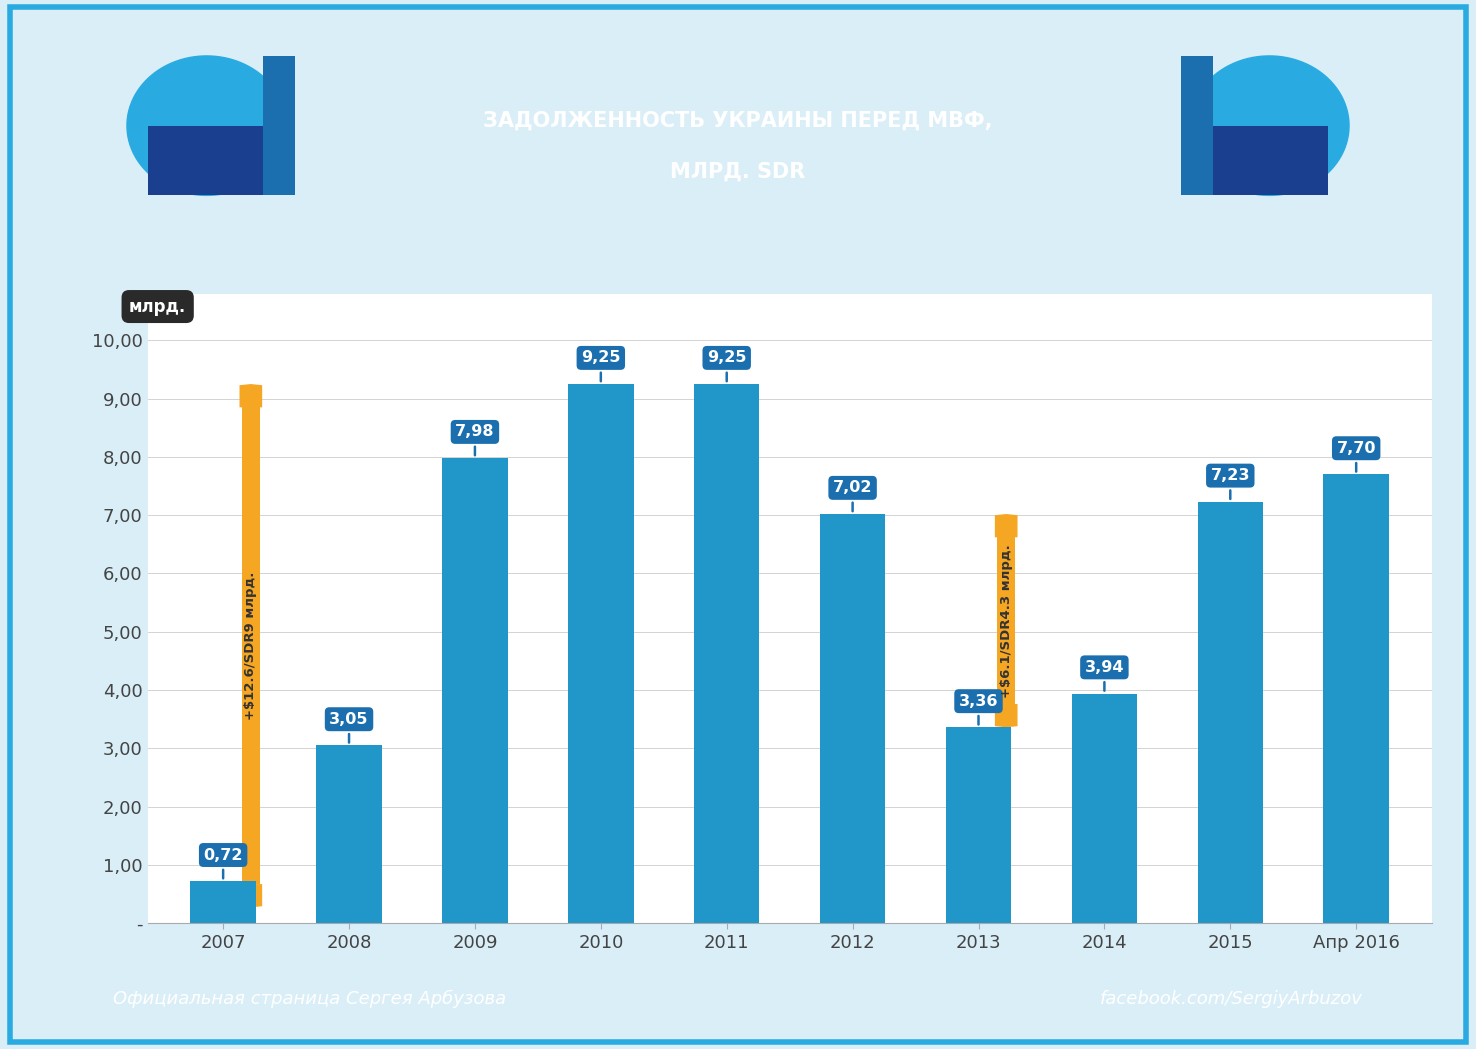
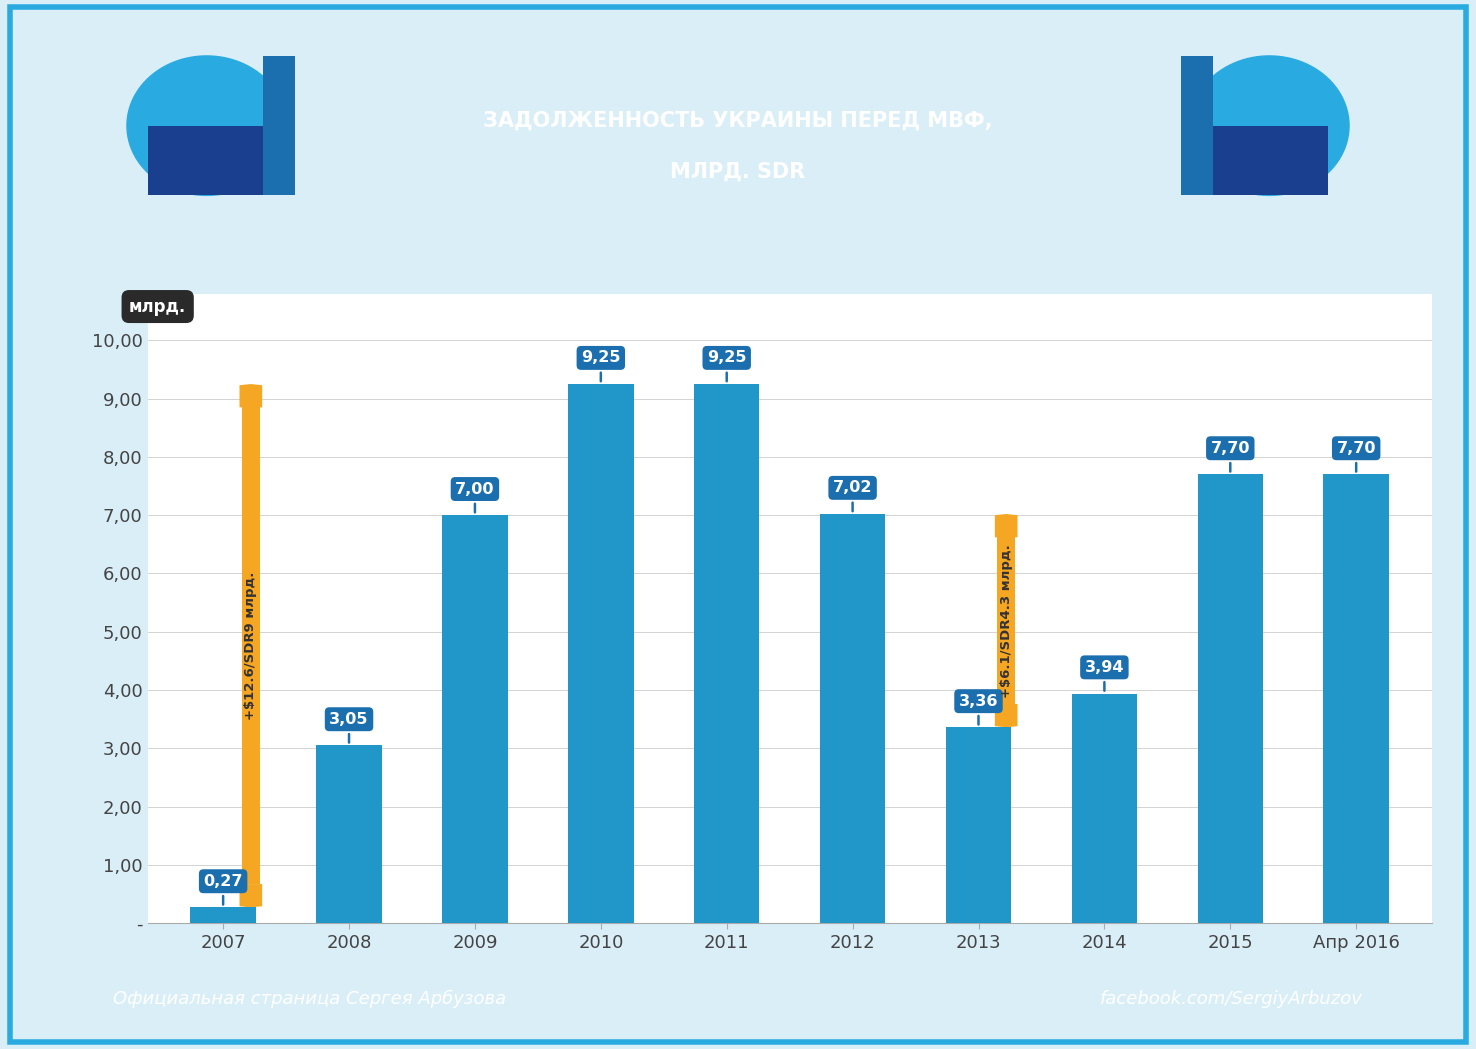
2007: 0,72 -> 0,27
2009: 7,98 -> 7,00
2015: 7,23 -> 7,70
